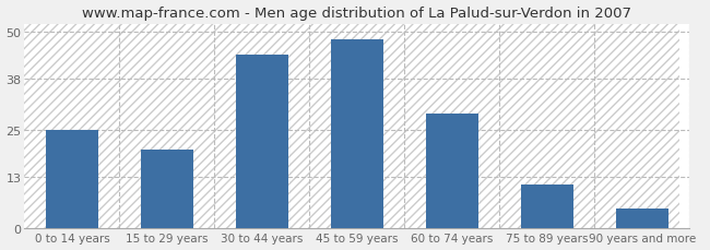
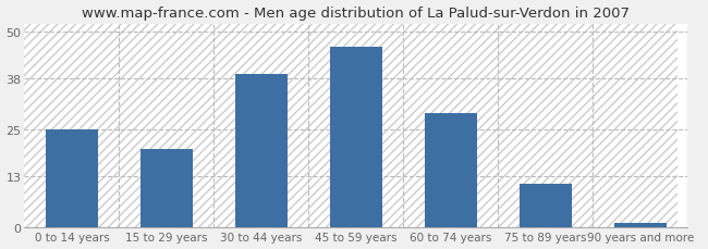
30 to 44 years: 44 -> 39
45 to 59 years: 48 -> 46
90 years and more: 5 -> 1
